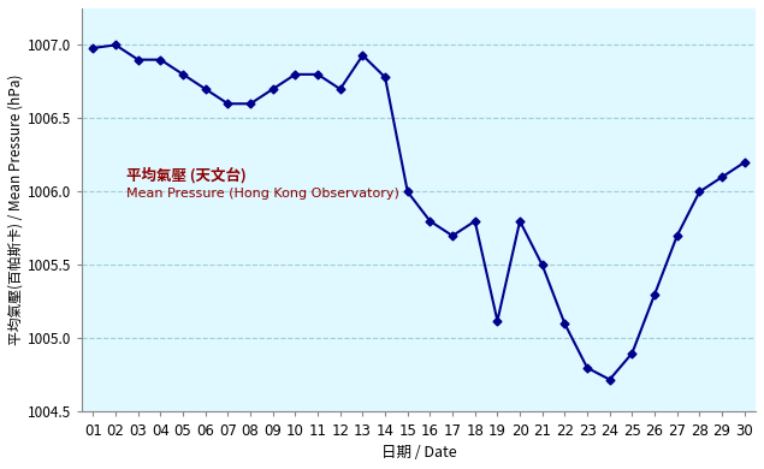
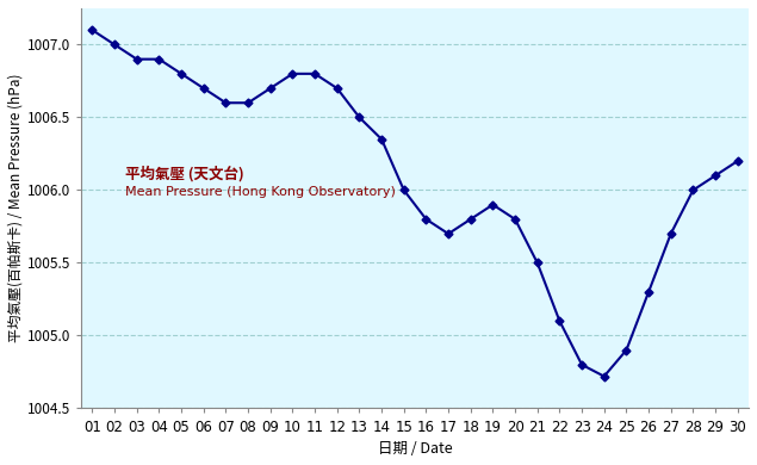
01: 1006.98 -> 1007.10
13: 1006.93 -> 1006.50
14: 1006.78 -> 1006.35
19: 1005.12 -> 1005.90
